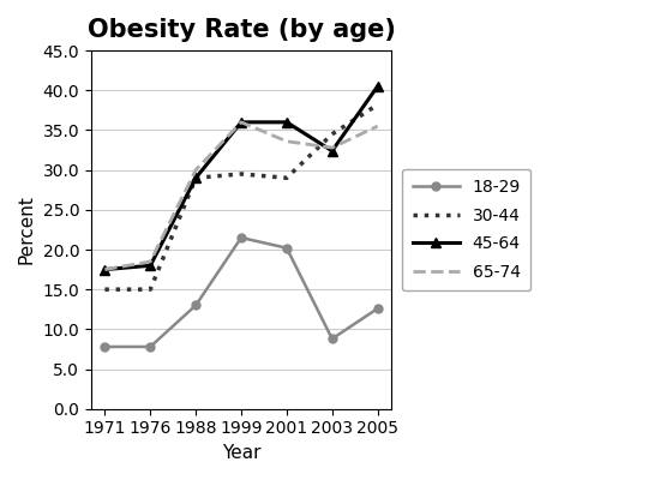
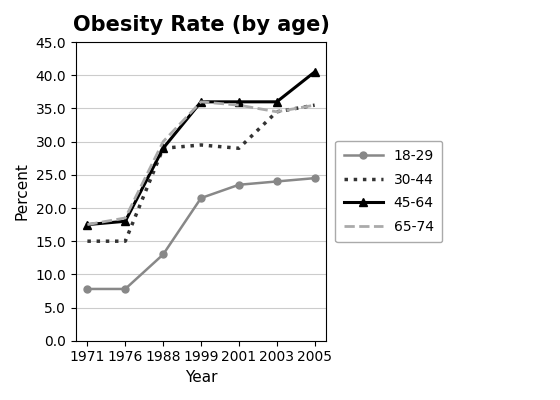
18-29/2001: 20.2 -> 23.5
65-74/2001: 33.6 -> 35.5
18-29/2003: 8.8 -> 24.0
45-64/2003: 32.4 -> 36.0
65-74/2003: 32.8 -> 34.5
18-29/2005: 12.6 -> 24.5
30-44/2005: 38.2 -> 35.5
